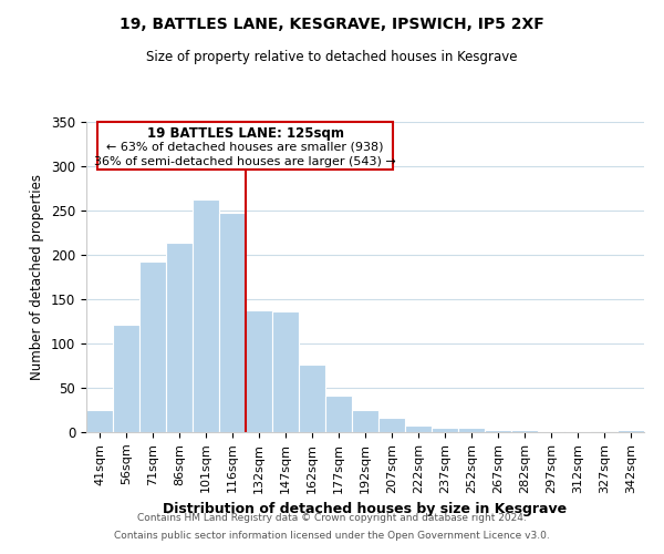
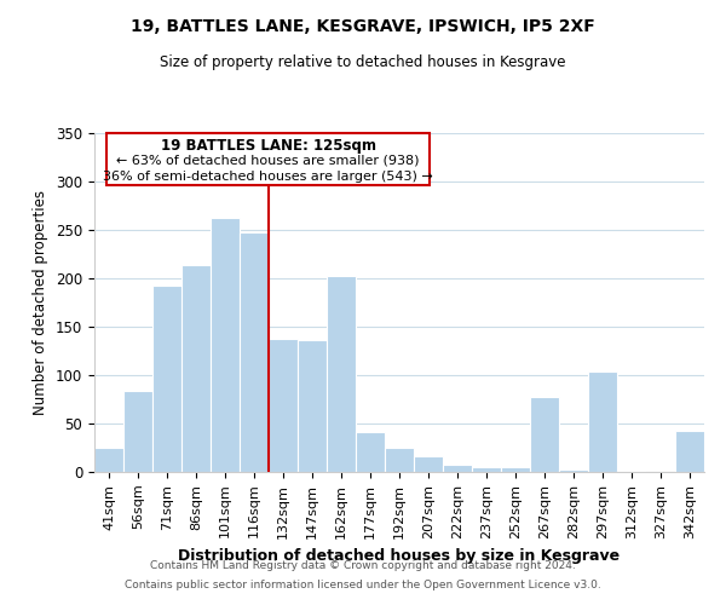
56sqm: 121 -> 84
162sqm: 76 -> 202
267sqm: 3 -> 78
297sqm: 1 -> 104
342sqm: 2 -> 42
